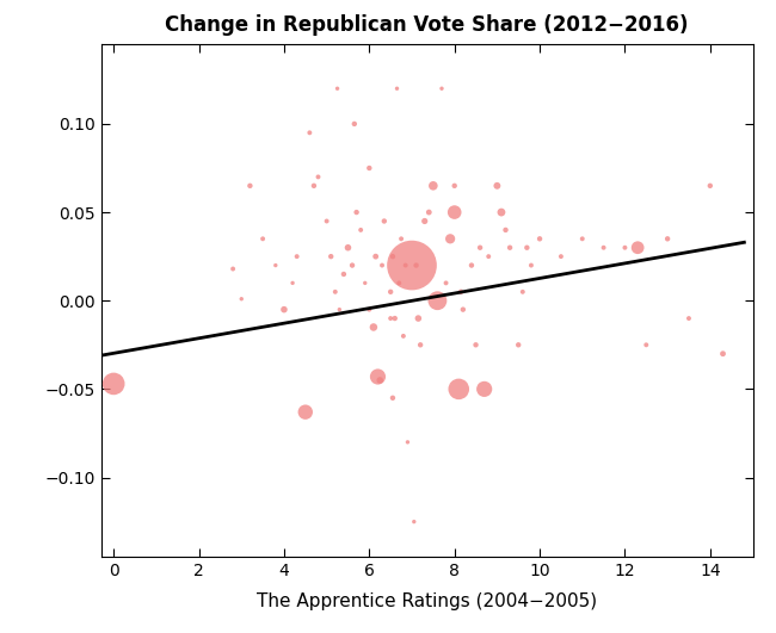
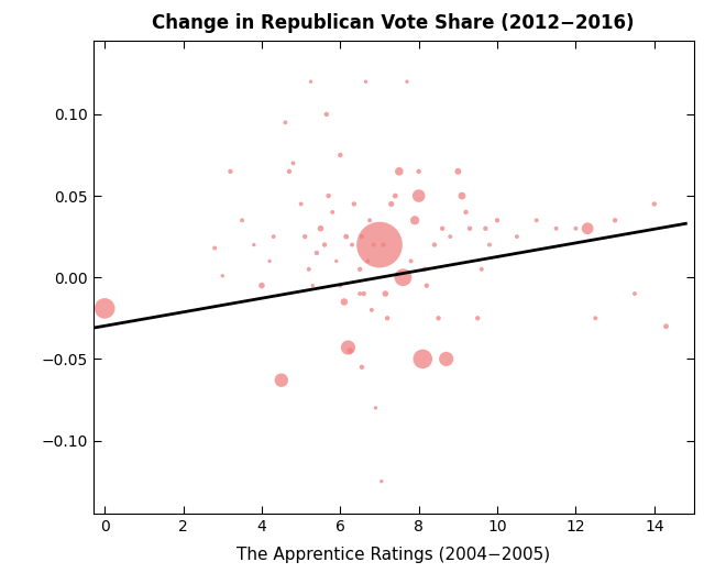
0: -0.047 -> -0.019
14: 0.065 -> 0.045
